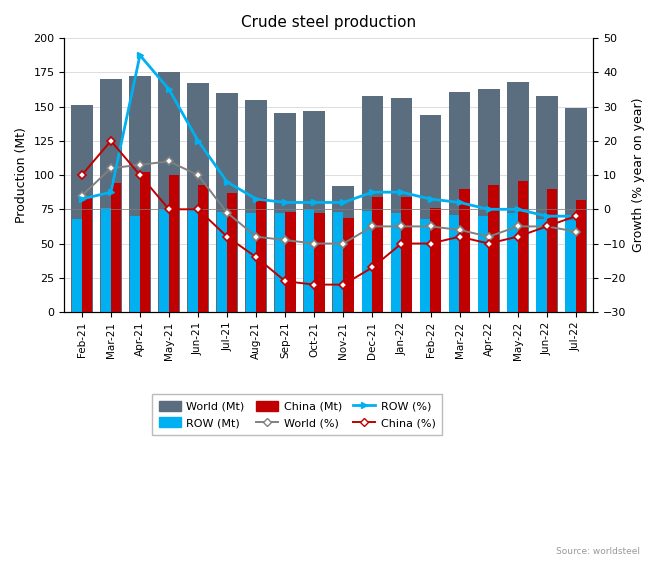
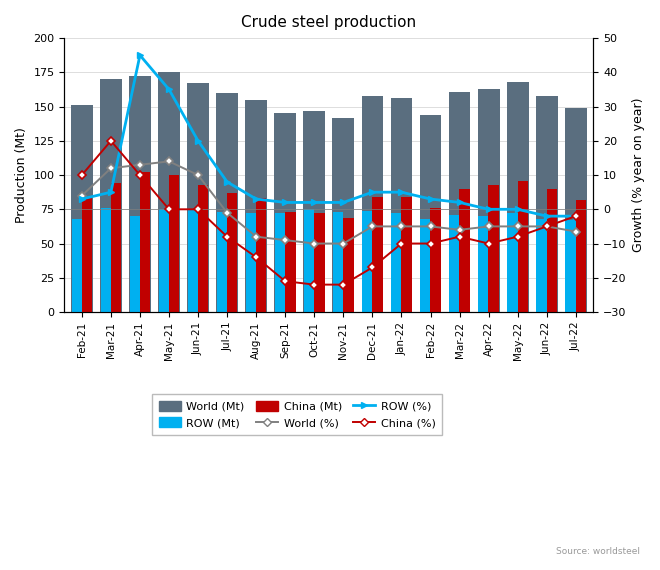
World (Mt)/Nov-21: 92 -> 142
World (%)/Apr-22: -8.0 -> -5.0
